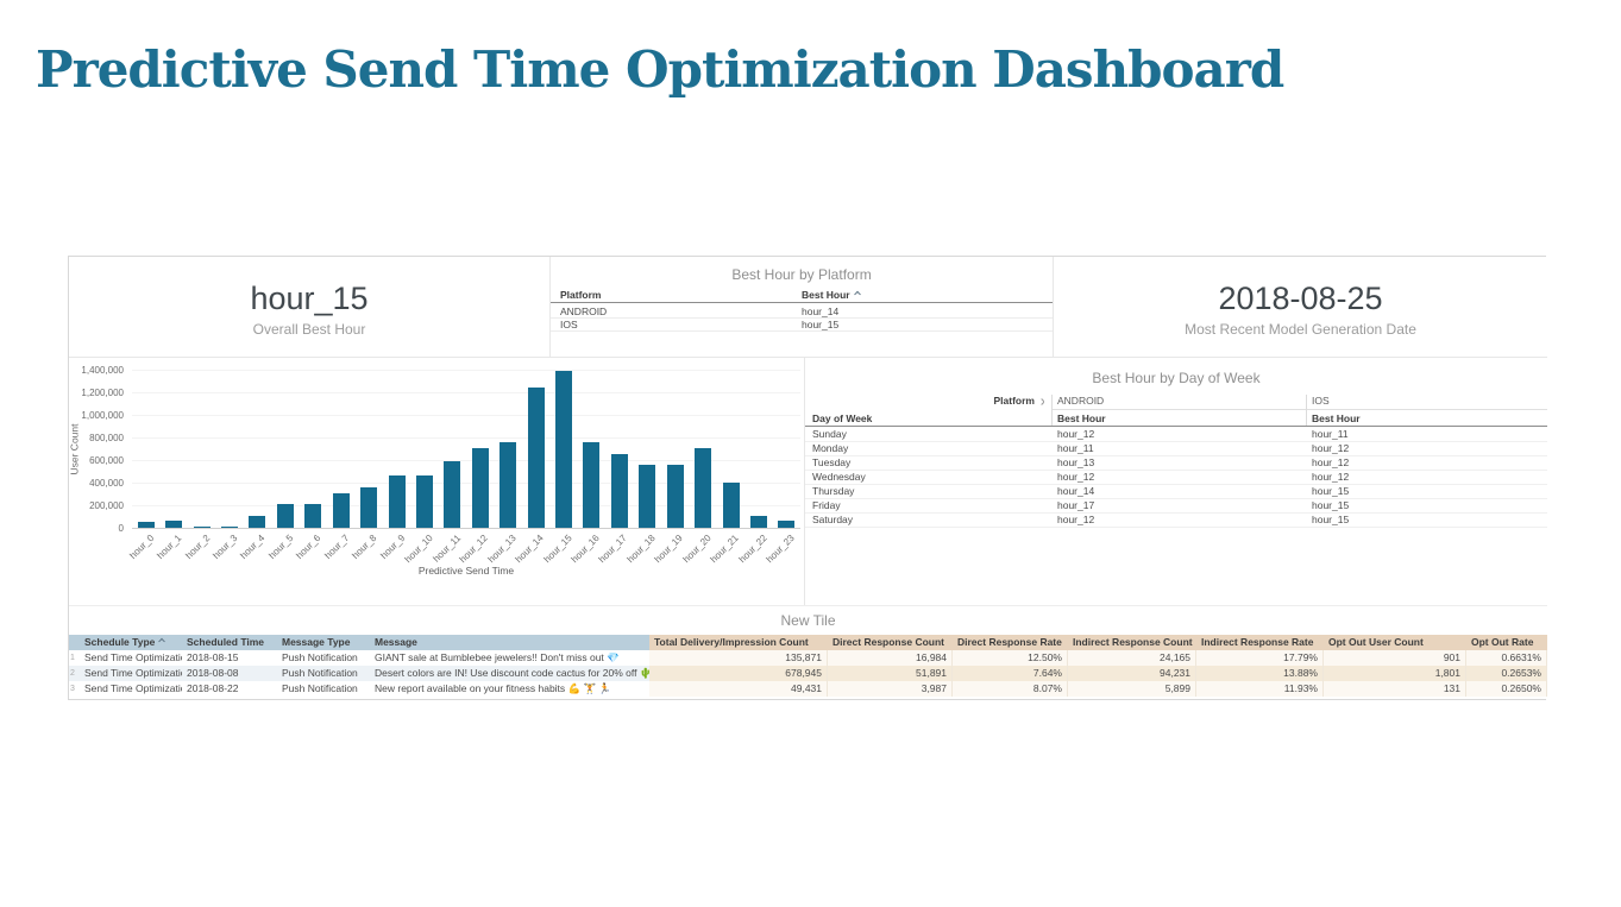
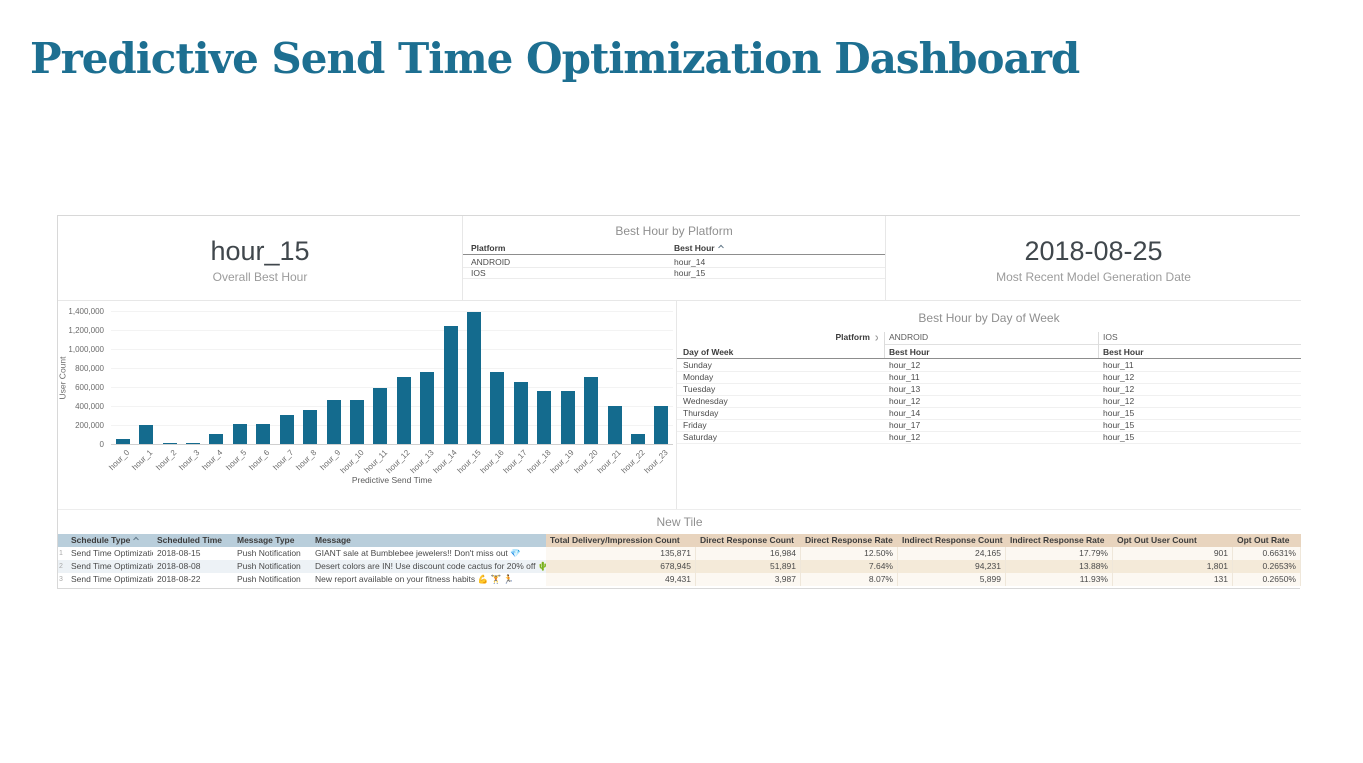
hour_1: 100000 -> 200000
hour_23: 100000 -> 400000
